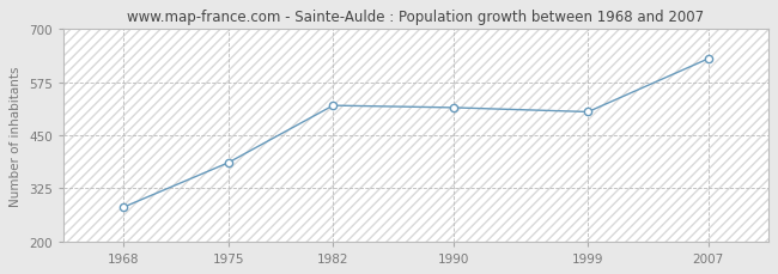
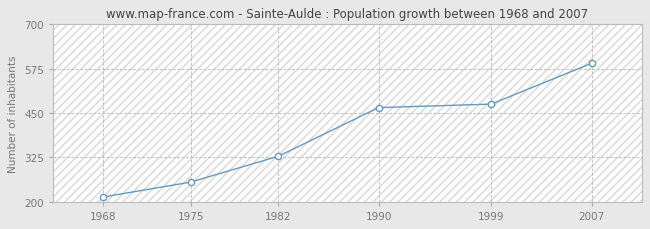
1968: 280 -> 213
1975: 385 -> 255
1982: 520 -> 328
1990: 515 -> 465
1999: 505 -> 475
2007: 630 -> 590
